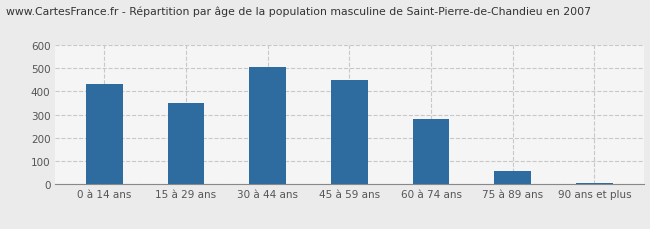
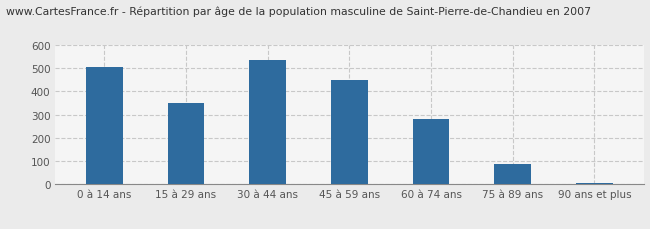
0 à 14 ans: 430 -> 503
30 à 44 ans: 505 -> 537
75 à 89 ans: 55 -> 88
